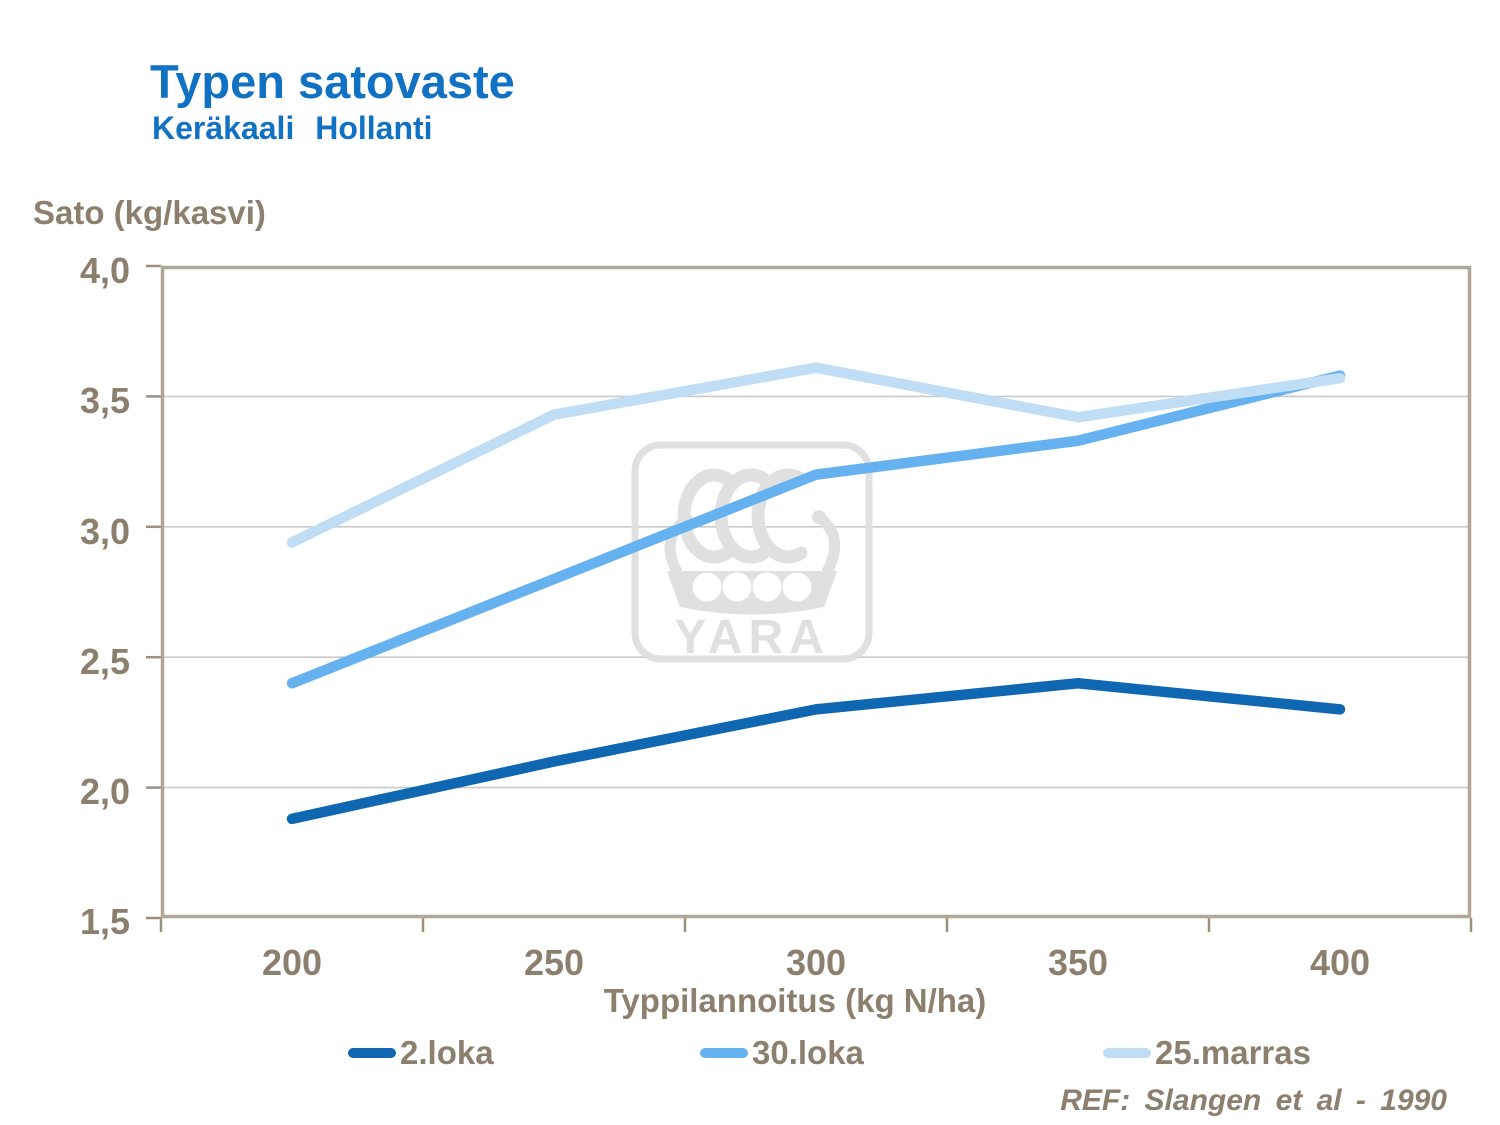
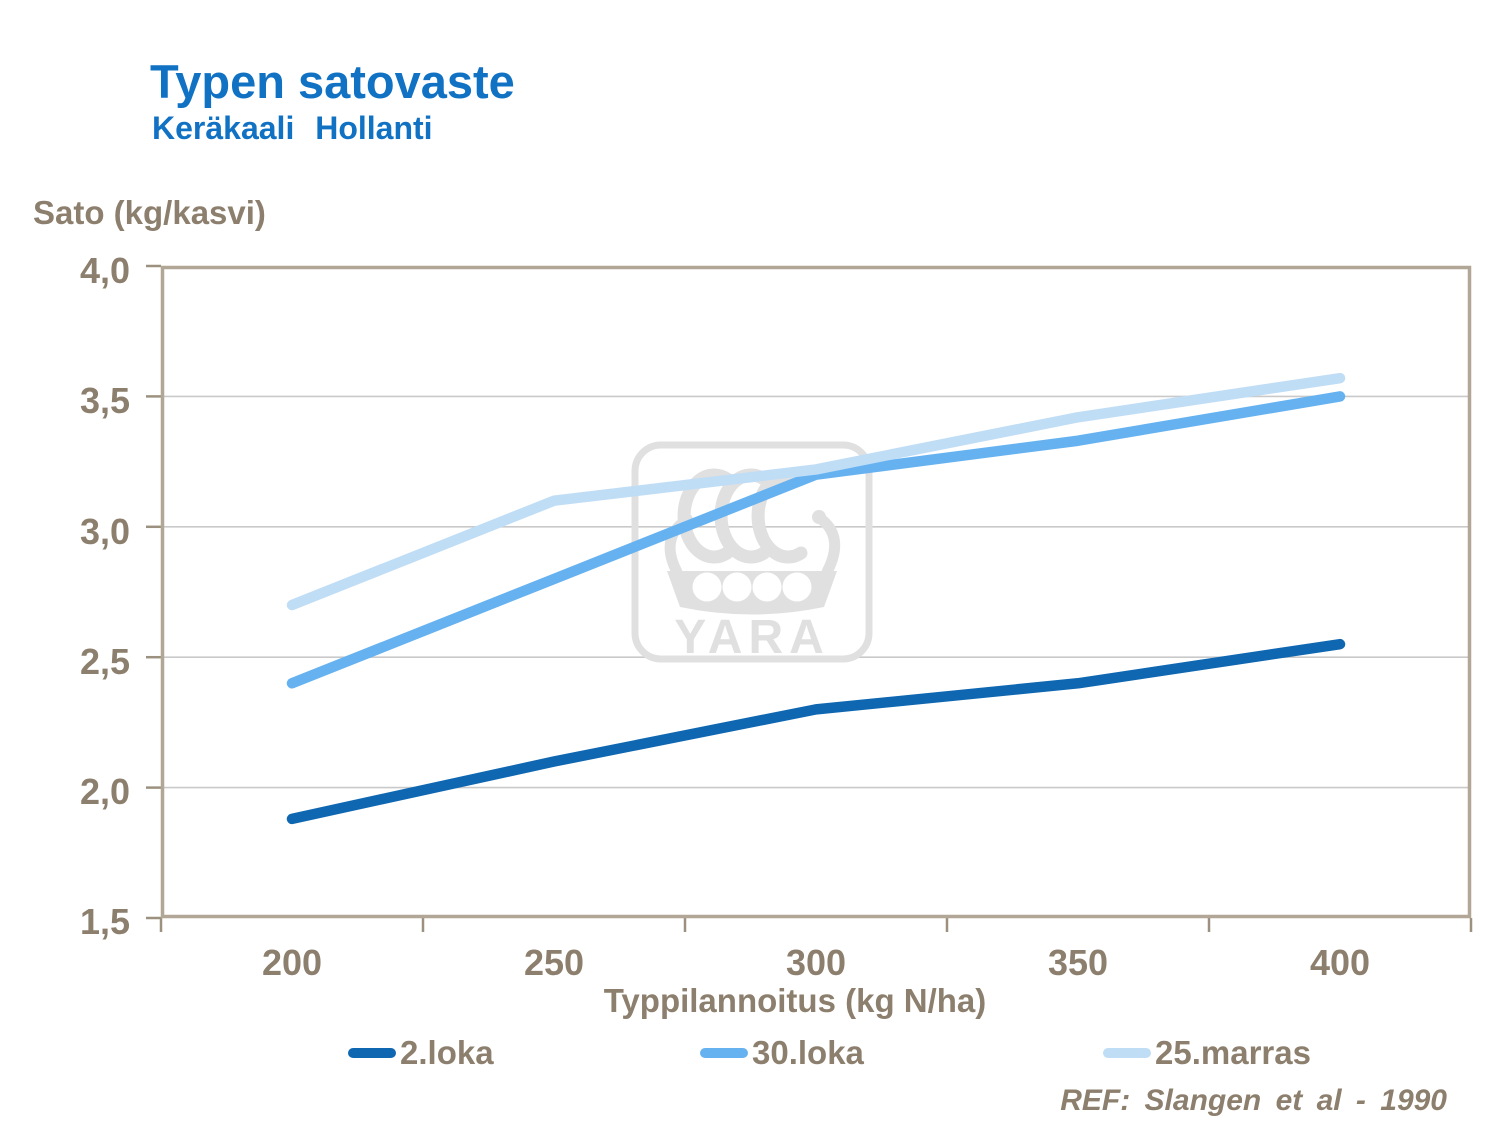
25.marras/200: 2,94 -> 2,70
25.marras/250: 3,43 -> 3,10
25.marras/300: 3,61 -> 3,22
2.loka/400: 2,30 -> 2,55
30.loka/400: 3,58 -> 3,50
